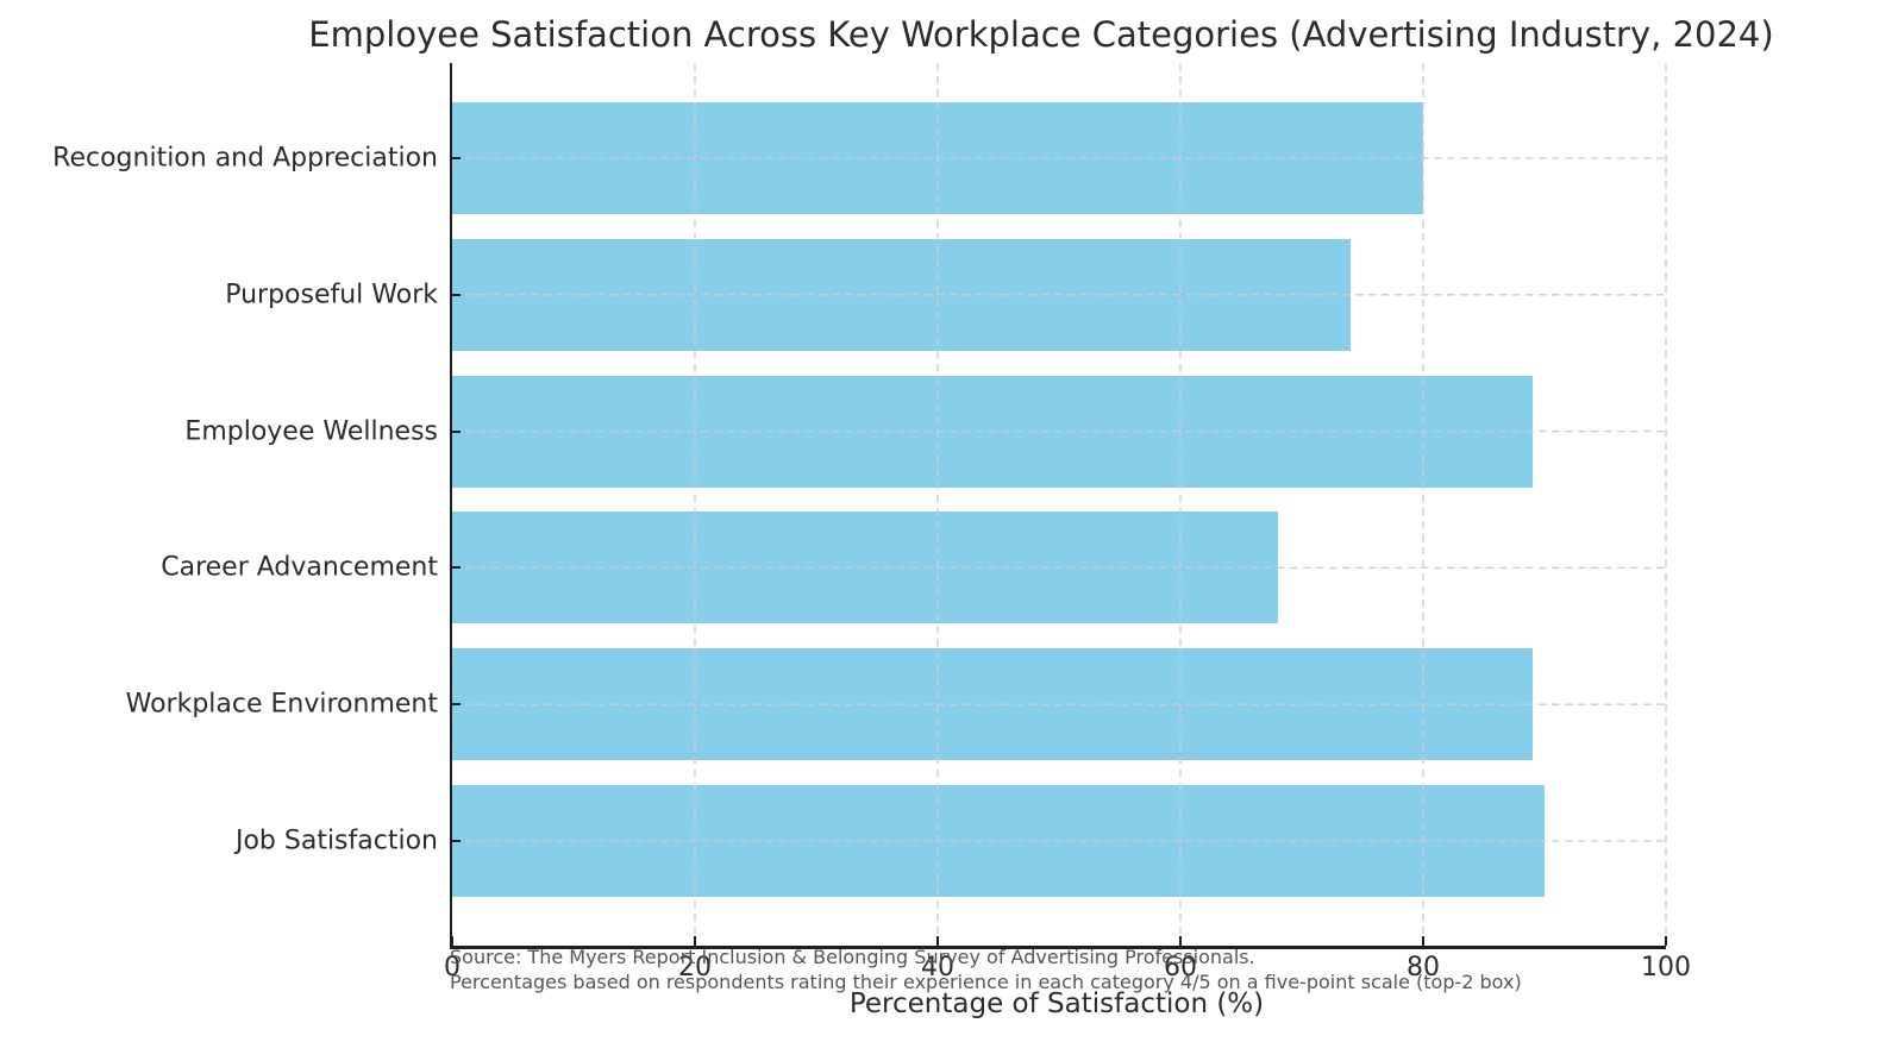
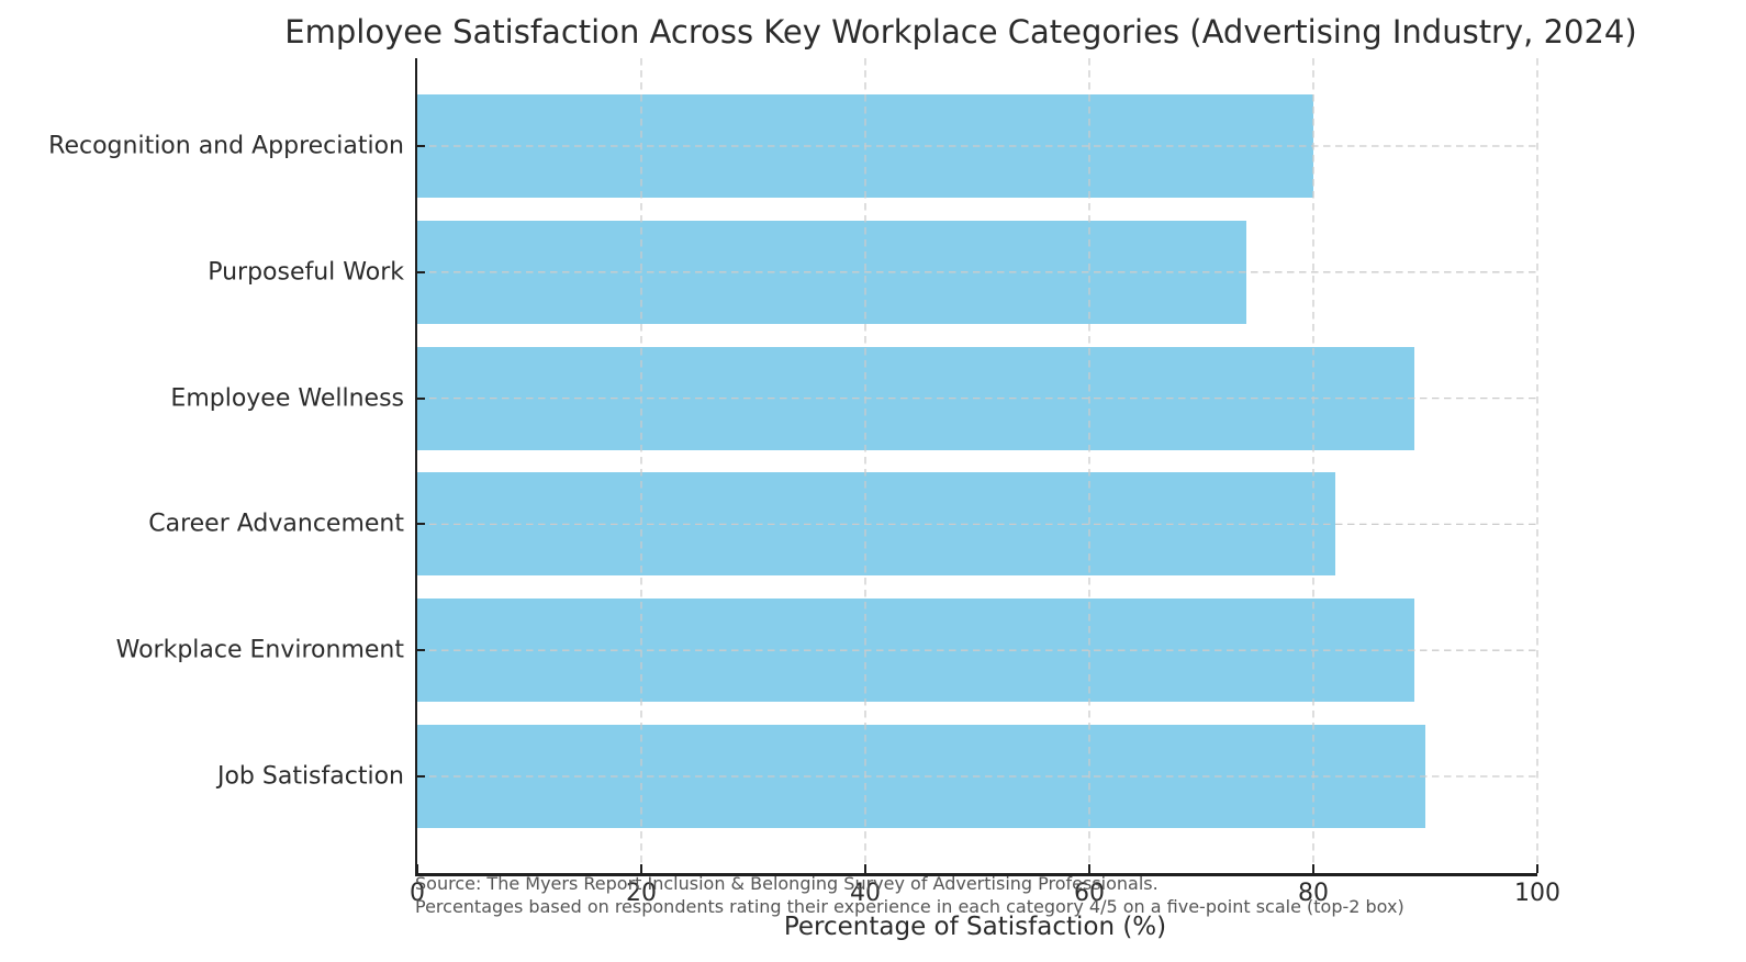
Career Advancement: 68 -> 82
